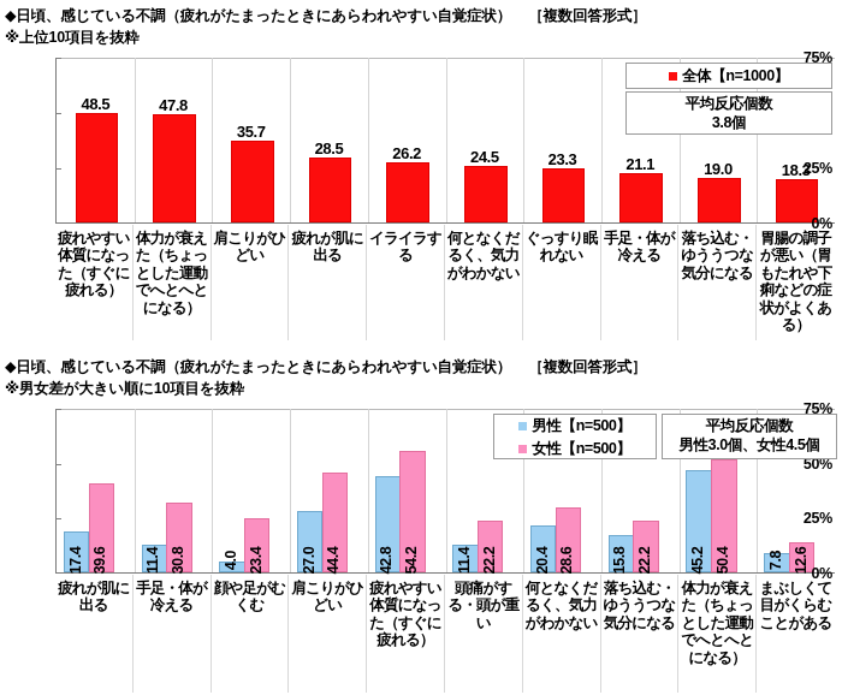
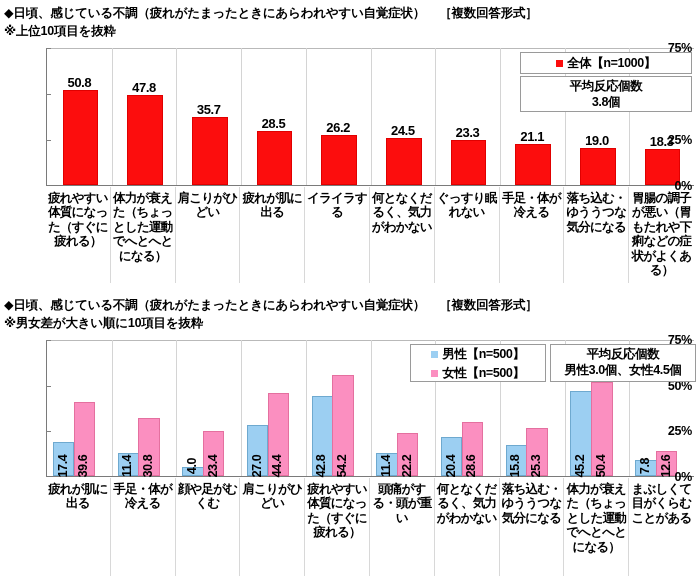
◆日頃、感じている不調（疲れがたまったときにあらわれやすい自覚症状）［複数回答形式］ ※上位10項目を抜粋/疲れやすい体質になった（すぐに疲れる）: 48.5 -> 50.8
◆日頃、感じている不調（疲れがたまったときにあらわれやすい自覚症状）［複数回答形式］ ※男女差が大きい順に10項目を抜粋/女性【n=500】/落ち込む・ゆううつな気分になる: 22.2 -> 25.3
